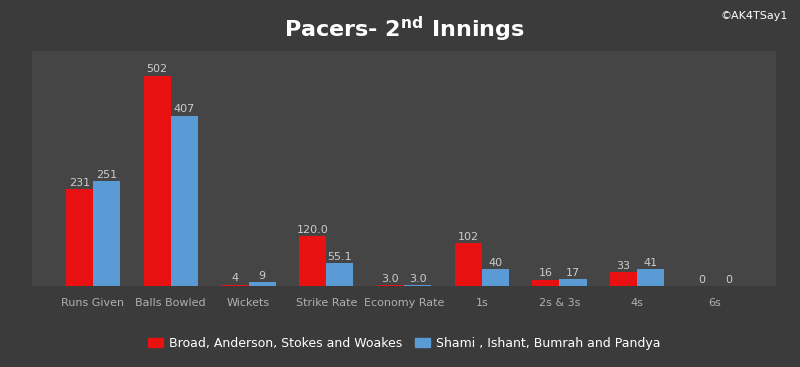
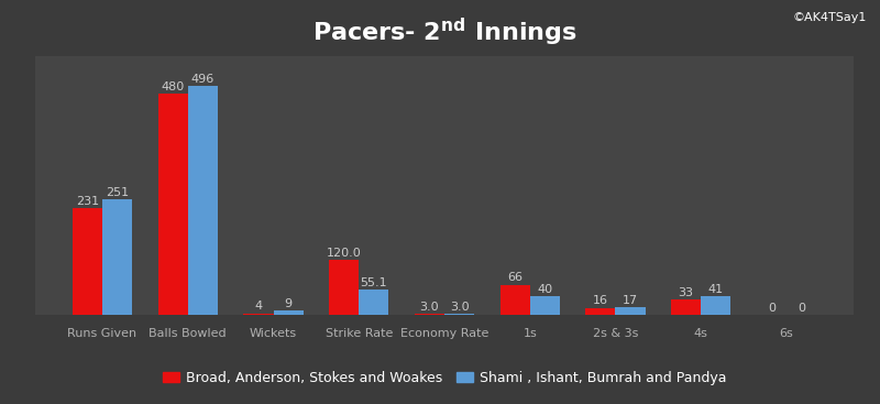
Broad, Anderson, Stokes and Woakes/Balls Bowled: 502 -> 480
Shami , Ishant, Bumrah and Pandya/Balls Bowled: 407 -> 496
Broad, Anderson, Stokes and Woakes/1s: 102 -> 66
